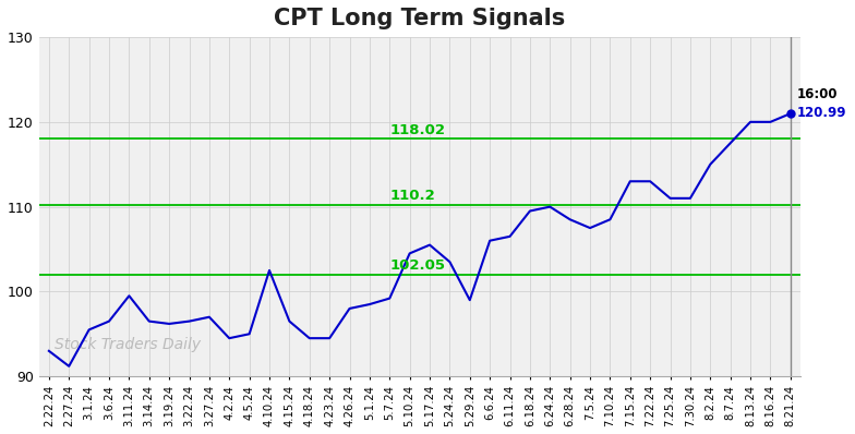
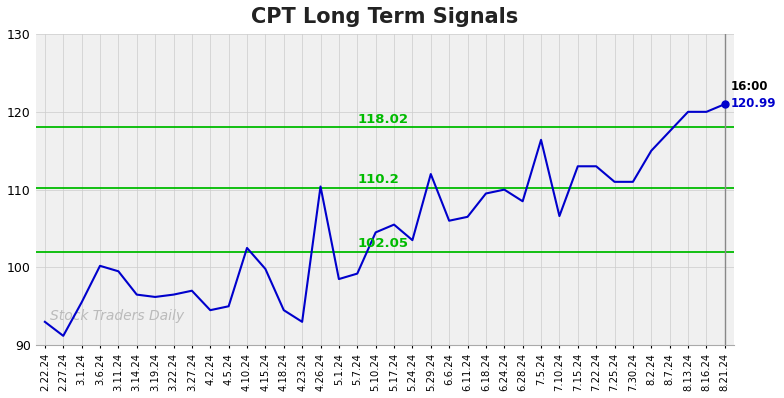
3.6.24: 96.5 -> 100.2
4.15.24: 96.5 -> 99.8
4.23.24: 94.5 -> 93.0
4.26.24: 98.0 -> 110.4
5.29.24: 99.0 -> 112.0
7.5.24: 107.5 -> 116.4
7.10.24: 108.5 -> 106.6
